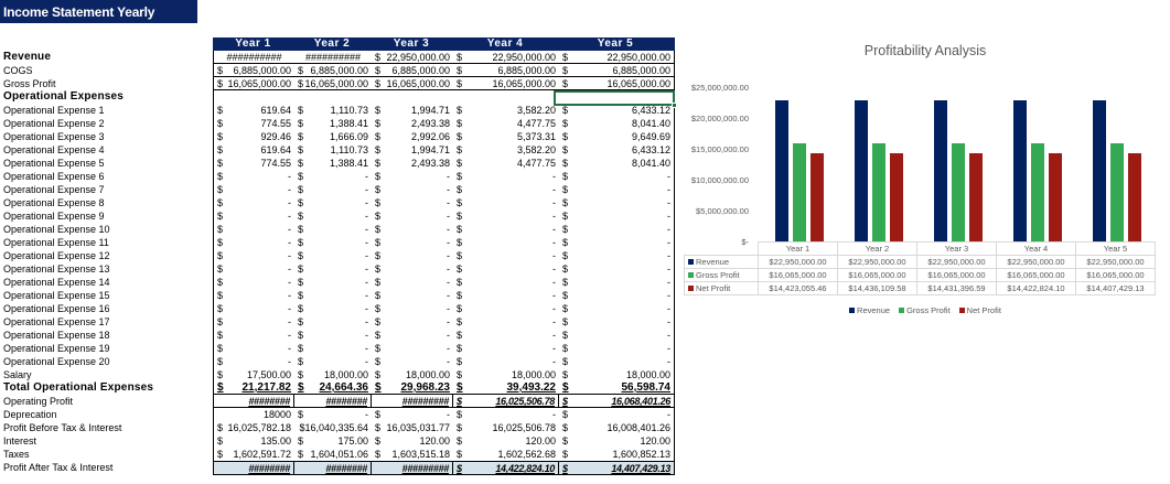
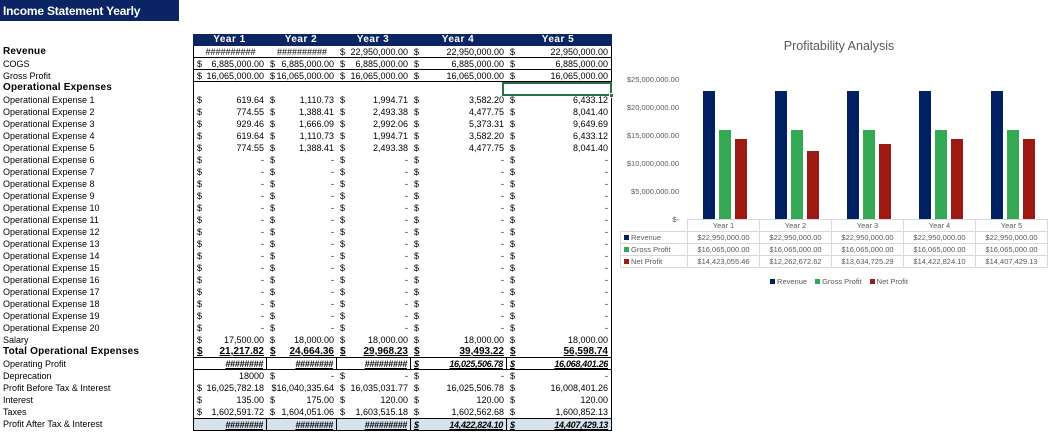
Net Profit/Year 2: $14,436,109.58 -> $12,262,672.62
Net Profit/Year 3: $14,431,396.59 -> $13,634,725.29
